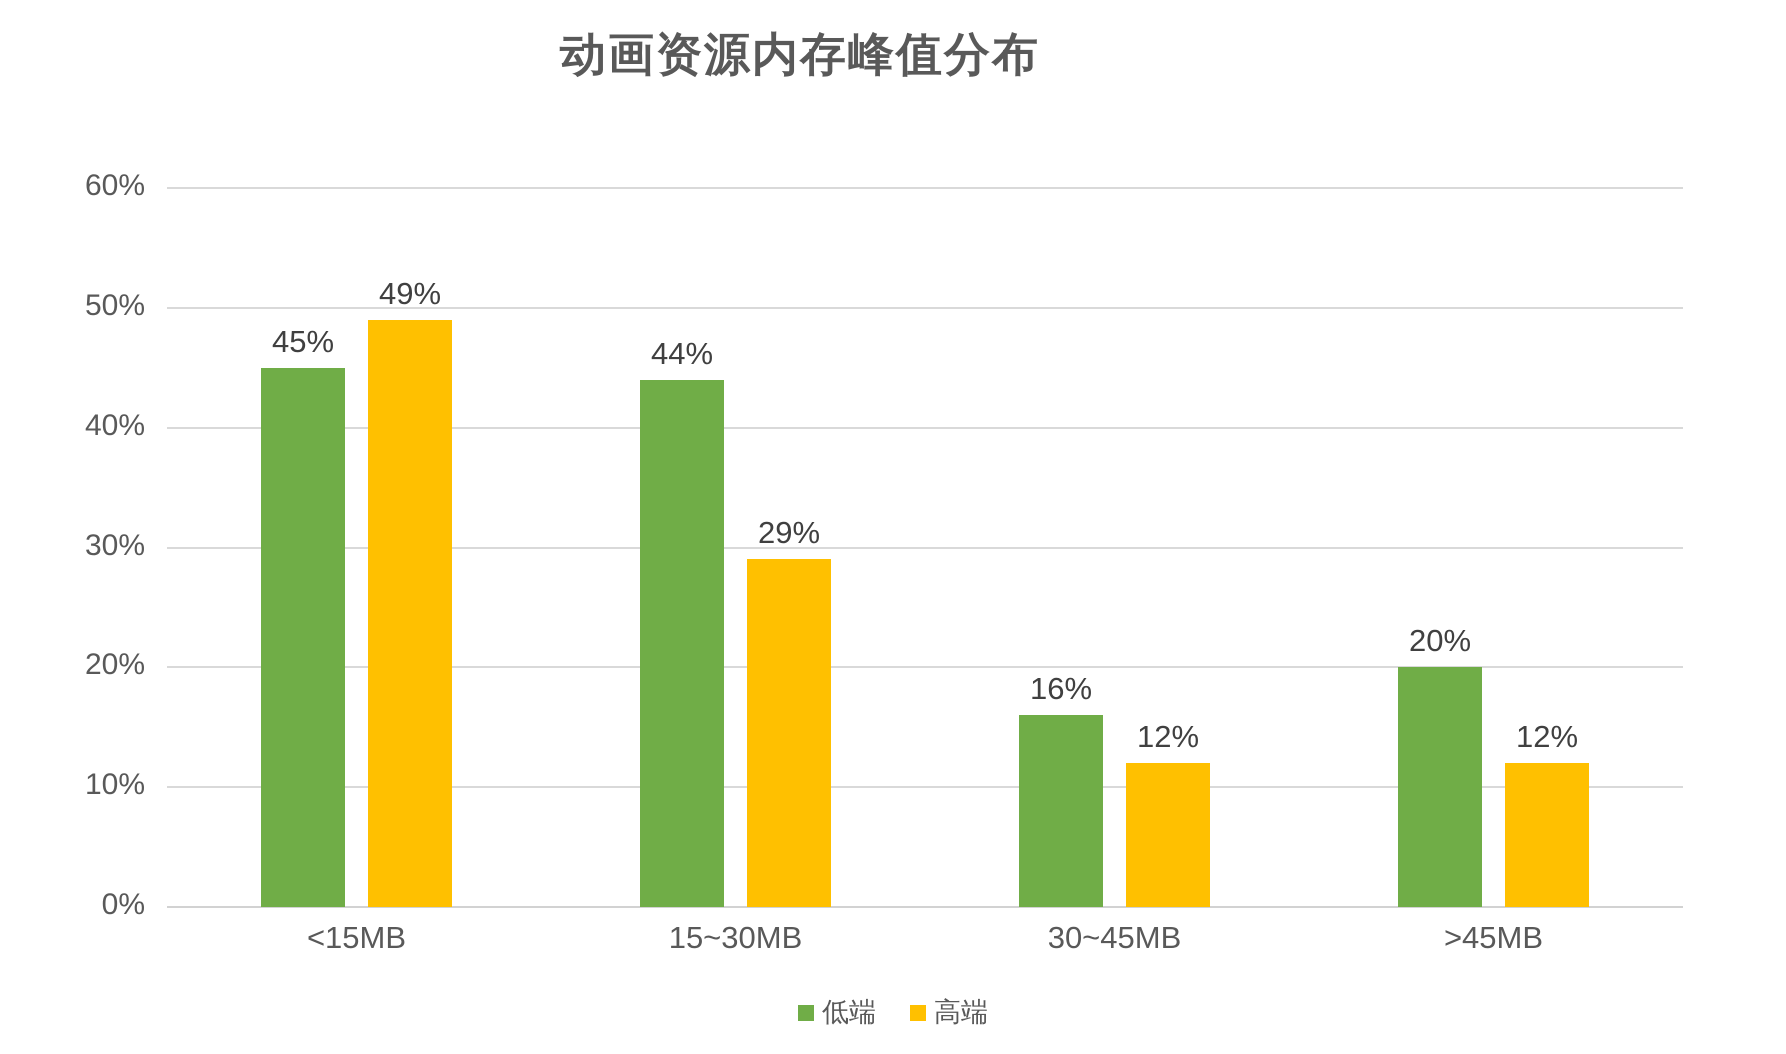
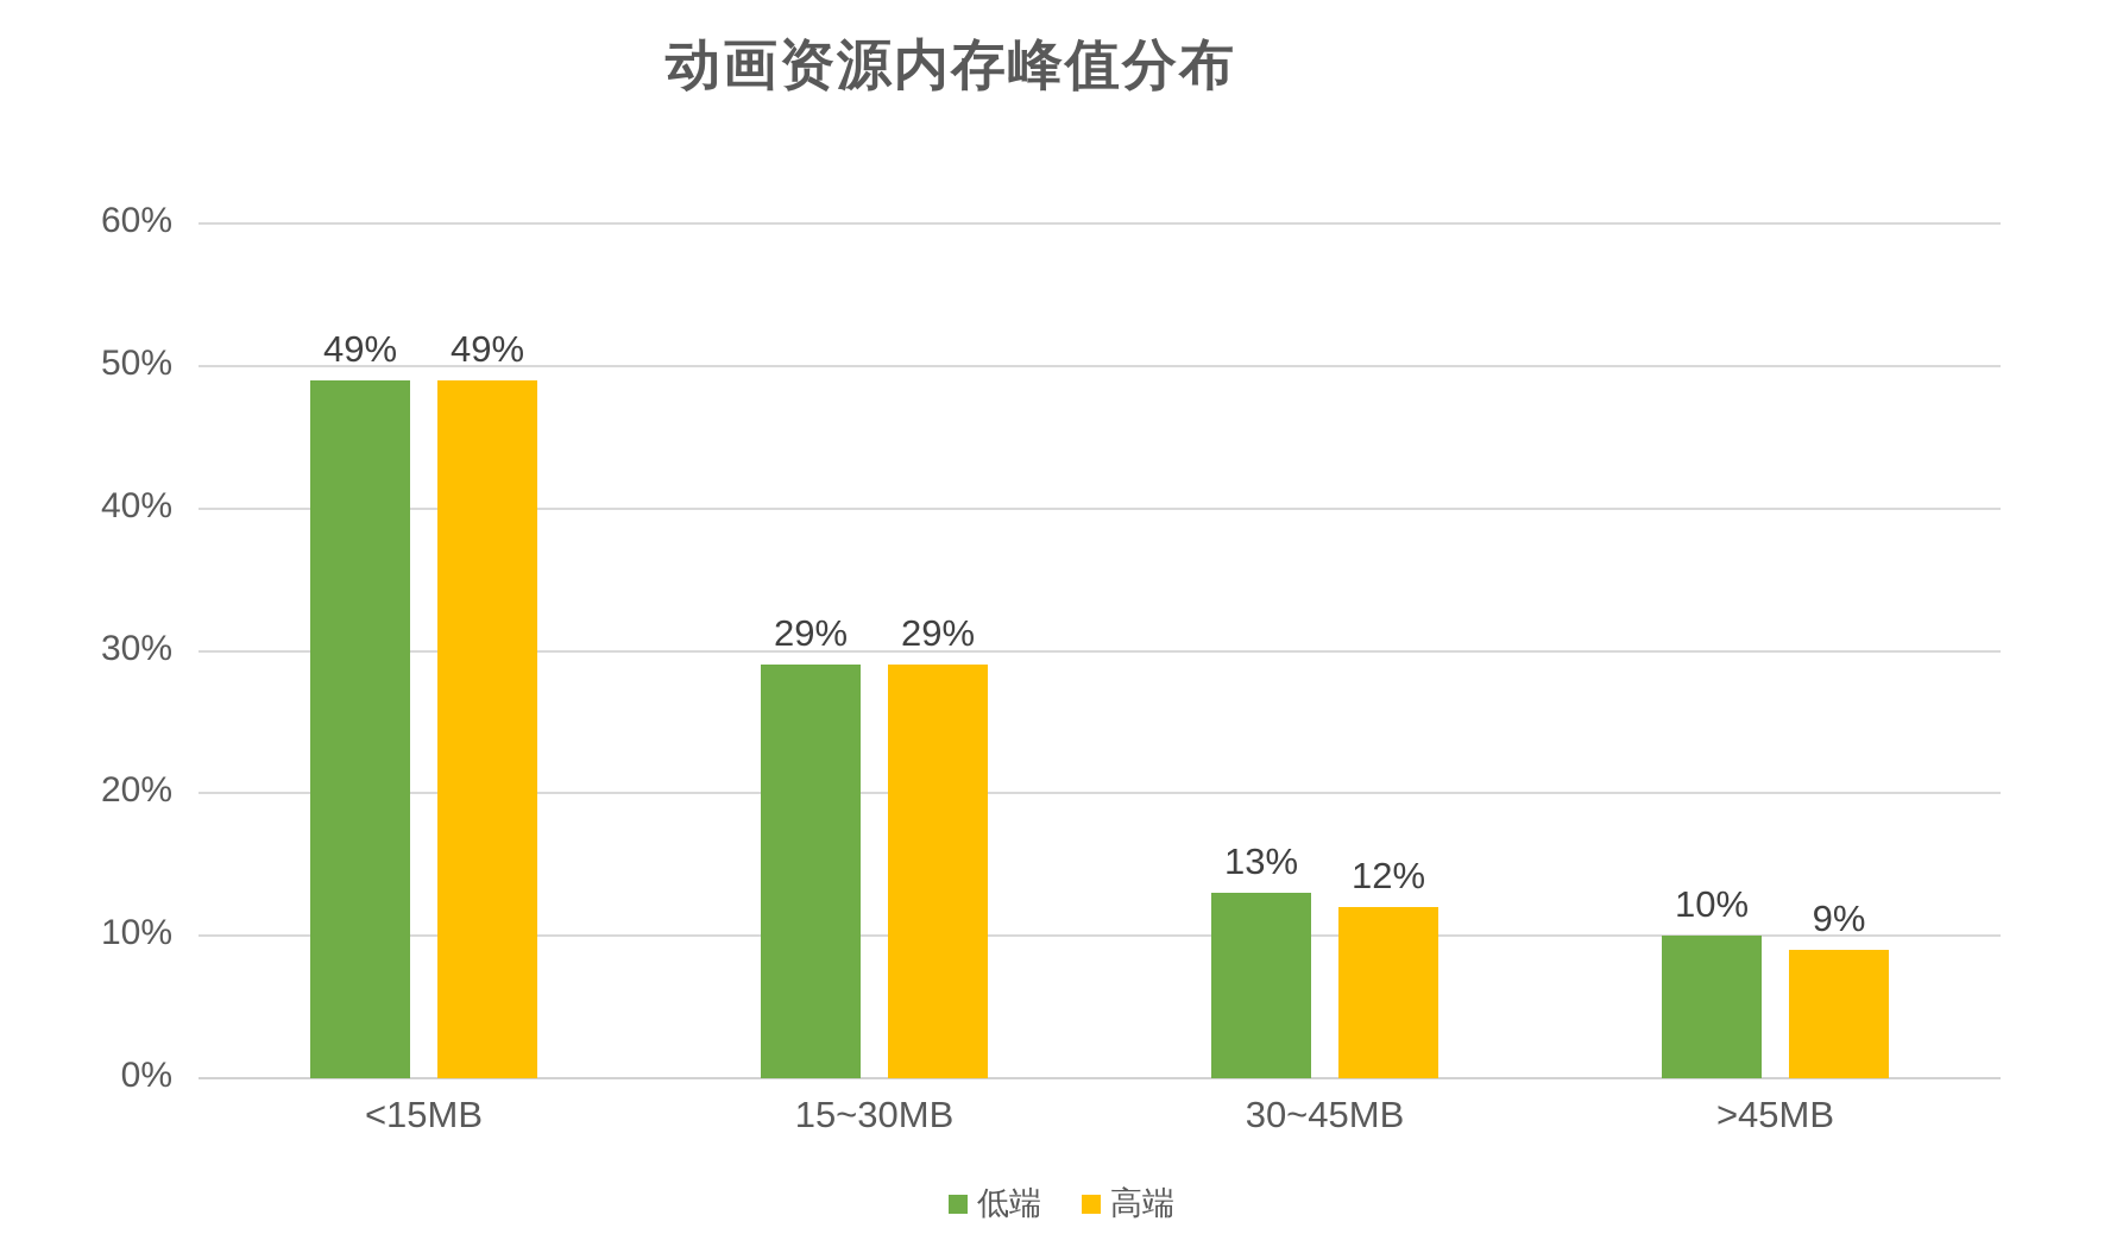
低端/<15MB: 45% -> 49%
低端/15~30MB: 44% -> 29%
低端/30~45MB: 16% -> 13%
低端/>45MB: 20% -> 10%
高端/>45MB: 12% -> 9%
